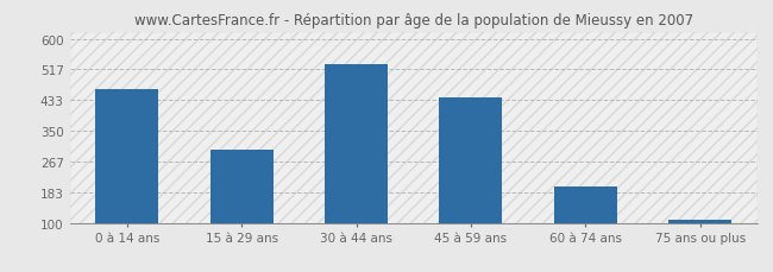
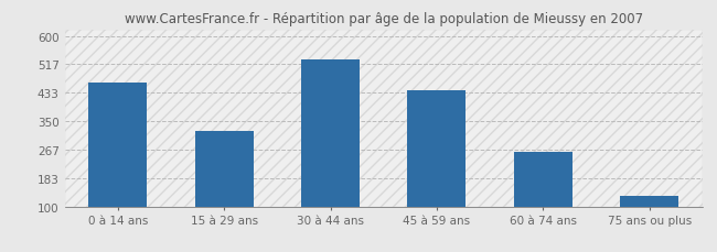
15 à 29 ans: 300 -> 320
60 à 74 ans: 200 -> 260
75 ans ou plus: 108 -> 130
